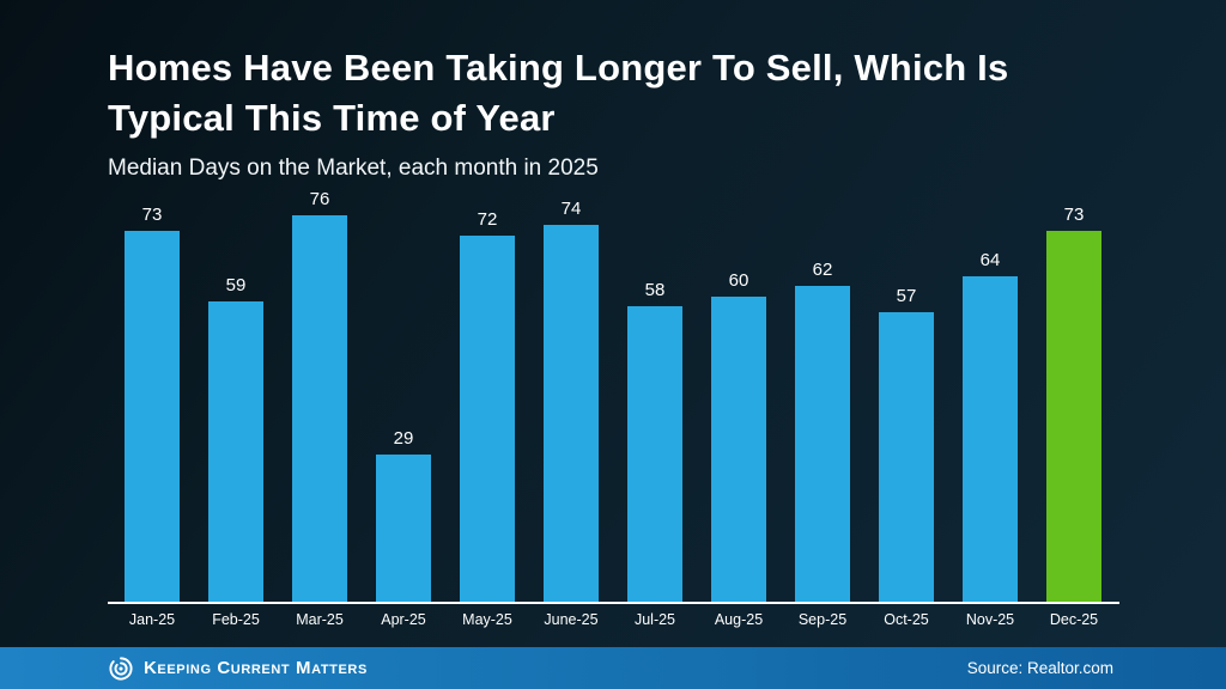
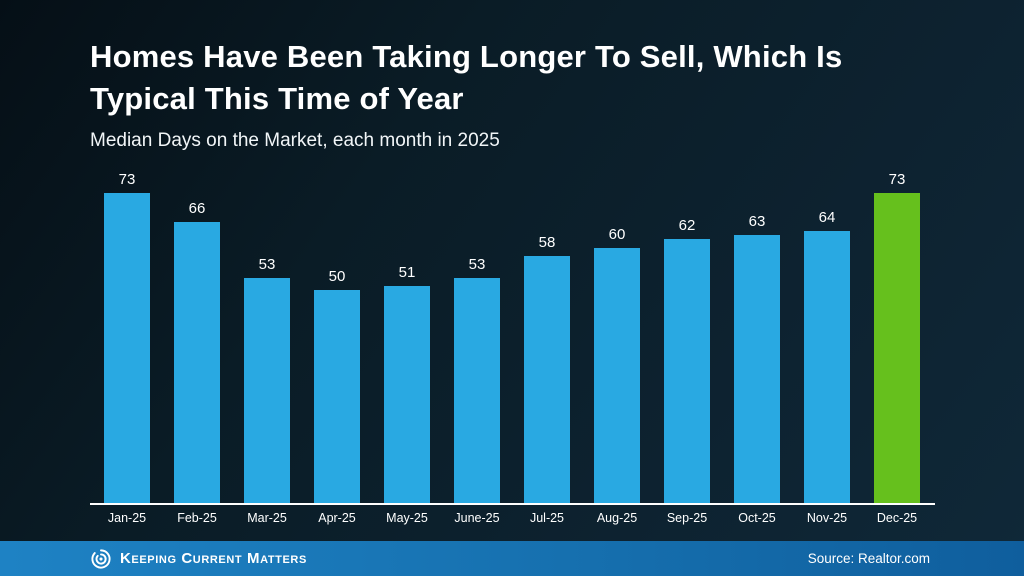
Feb-25: 59 -> 66
Mar-25: 76 -> 53
Apr-25: 29 -> 50
May-25: 72 -> 51
June-25: 74 -> 53
Oct-25: 57 -> 63
